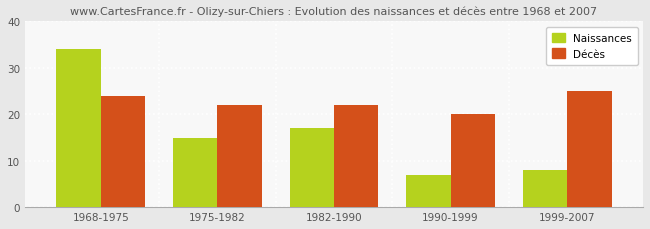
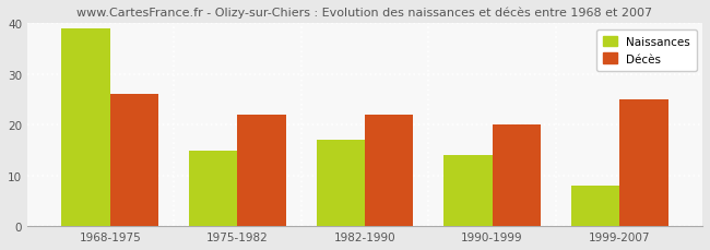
Naissances/1968-1975: 34 -> 39
Décès/1968-1975: 24 -> 26
Naissances/1990-1999: 7 -> 14
